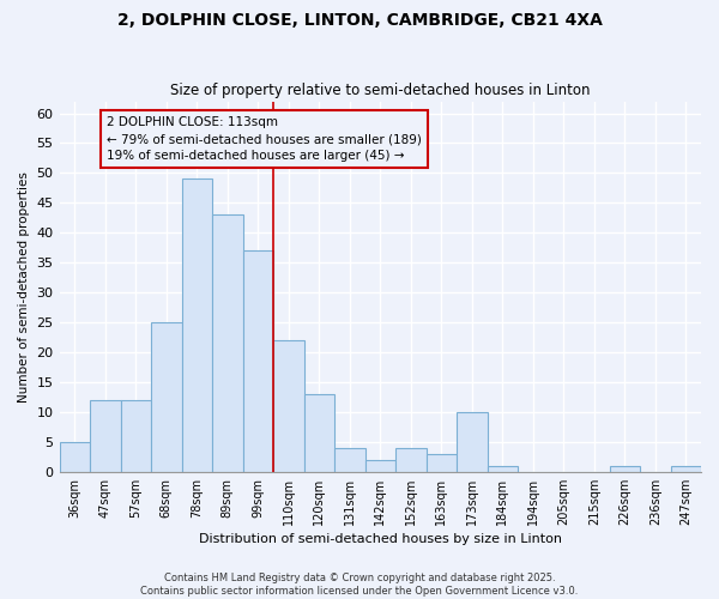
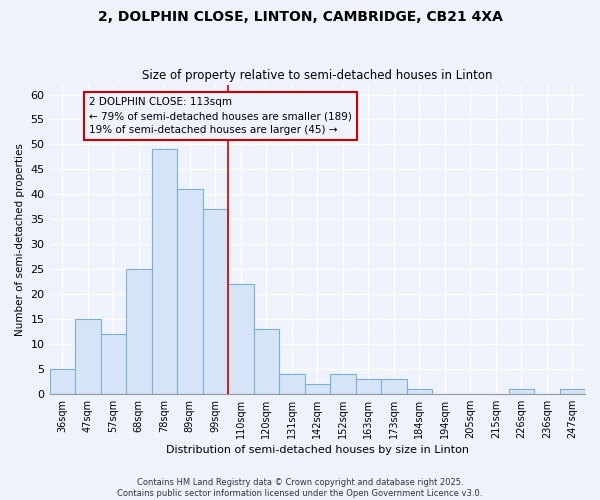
47sqm: 12 -> 15
89sqm: 43 -> 41
173sqm: 10 -> 3
